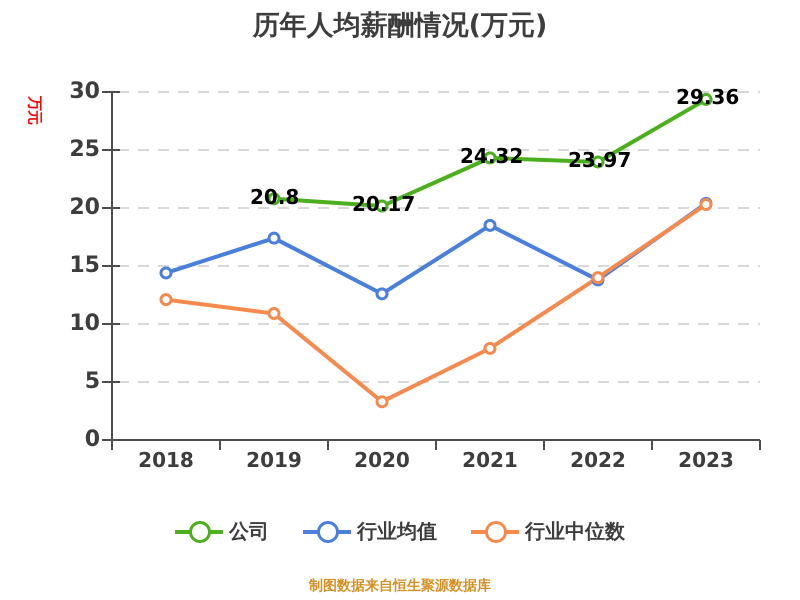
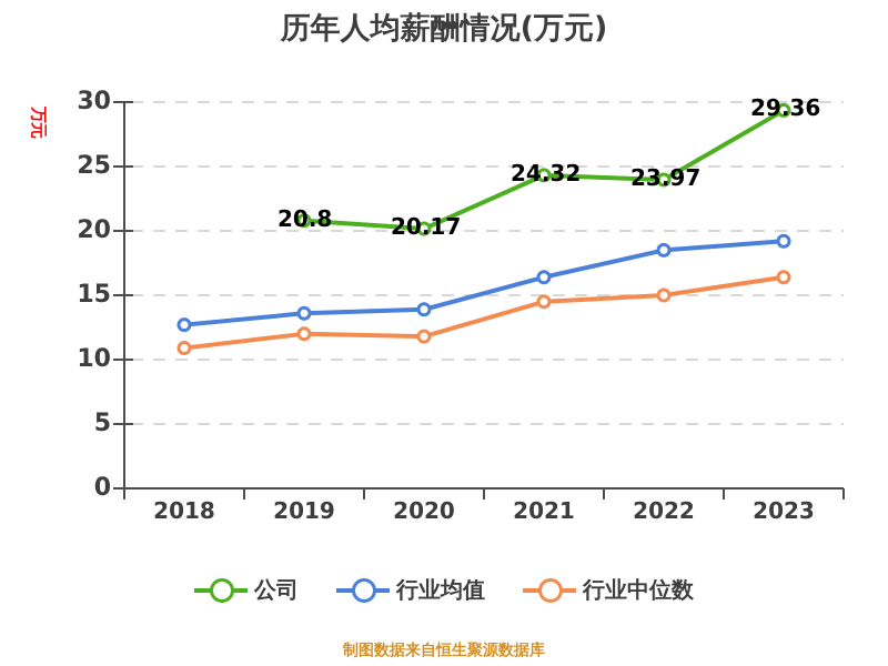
行业均值/2018: 14.4 -> 12.7
行业中位数/2018: 12.1 -> 10.9
行业均值/2019: 17.4 -> 13.6
行业中位数/2019: 10.9 -> 12.0
行业均值/2020: 12.6 -> 13.9
行业中位数/2020: 3.3 -> 11.8
行业均值/2021: 18.5 -> 16.4
行业中位数/2021: 7.9 -> 14.5
行业均值/2022: 13.8 -> 18.5
行业中位数/2022: 14.0 -> 15.0
行业均值/2023: 20.4 -> 19.2
行业中位数/2023: 20.3 -> 16.4
